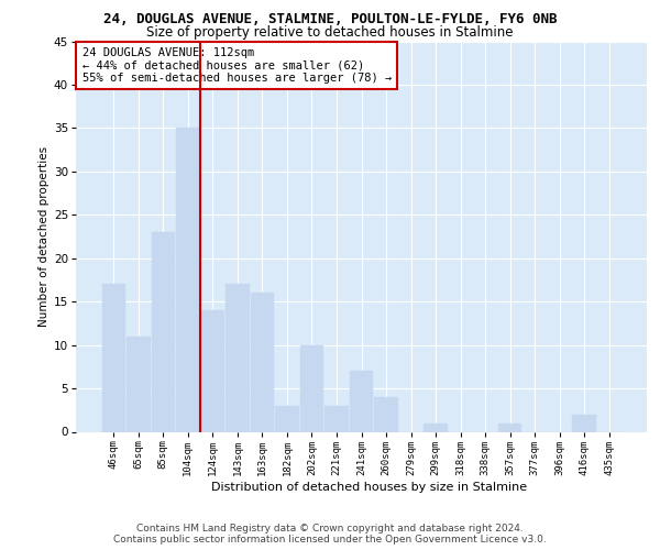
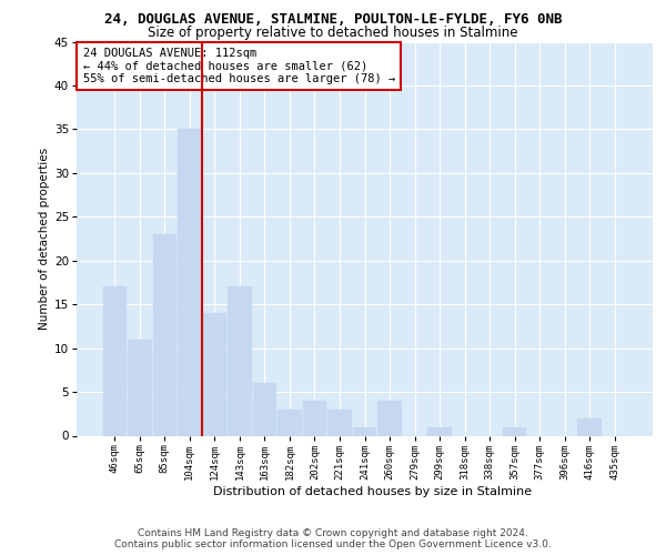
163sqm: 16 -> 6
202sqm: 10 -> 4
241sqm: 7 -> 1
